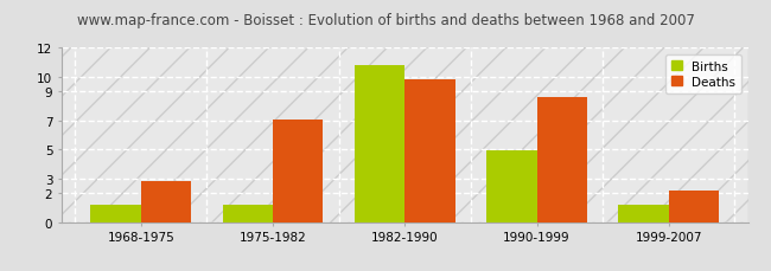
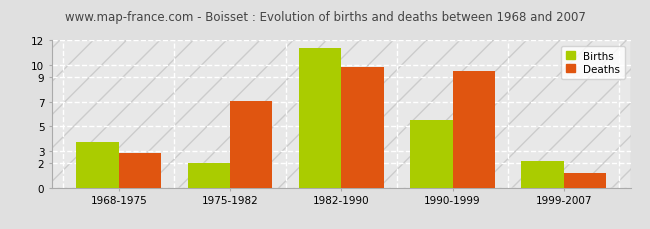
Births/1968-1975: 1.2 -> 3.7
Births/1975-1982: 1.2 -> 2.0
Births/1982-1990: 10.8 -> 11.4
Births/1990-1999: 4.9 -> 5.5
Deaths/1990-1999: 8.6 -> 9.5
Births/1999-2007: 1.2 -> 2.2
Deaths/1999-2007: 2.2 -> 1.2
